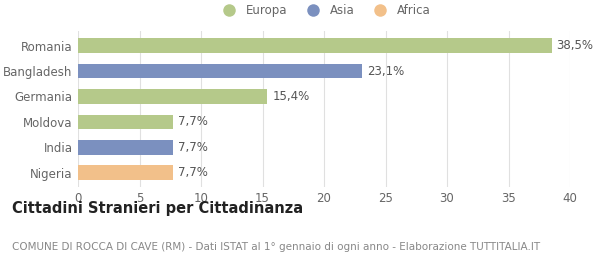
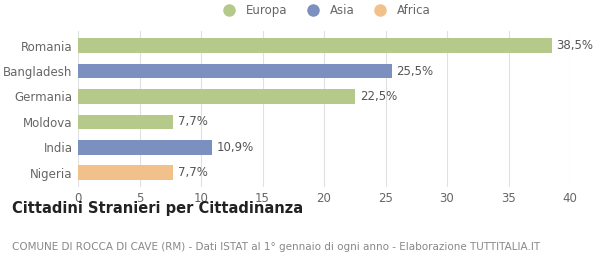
Bangladesh: 23,1% -> 25,5%
Germania: 15,4% -> 22,5%
India: 7,7% -> 10,9%
